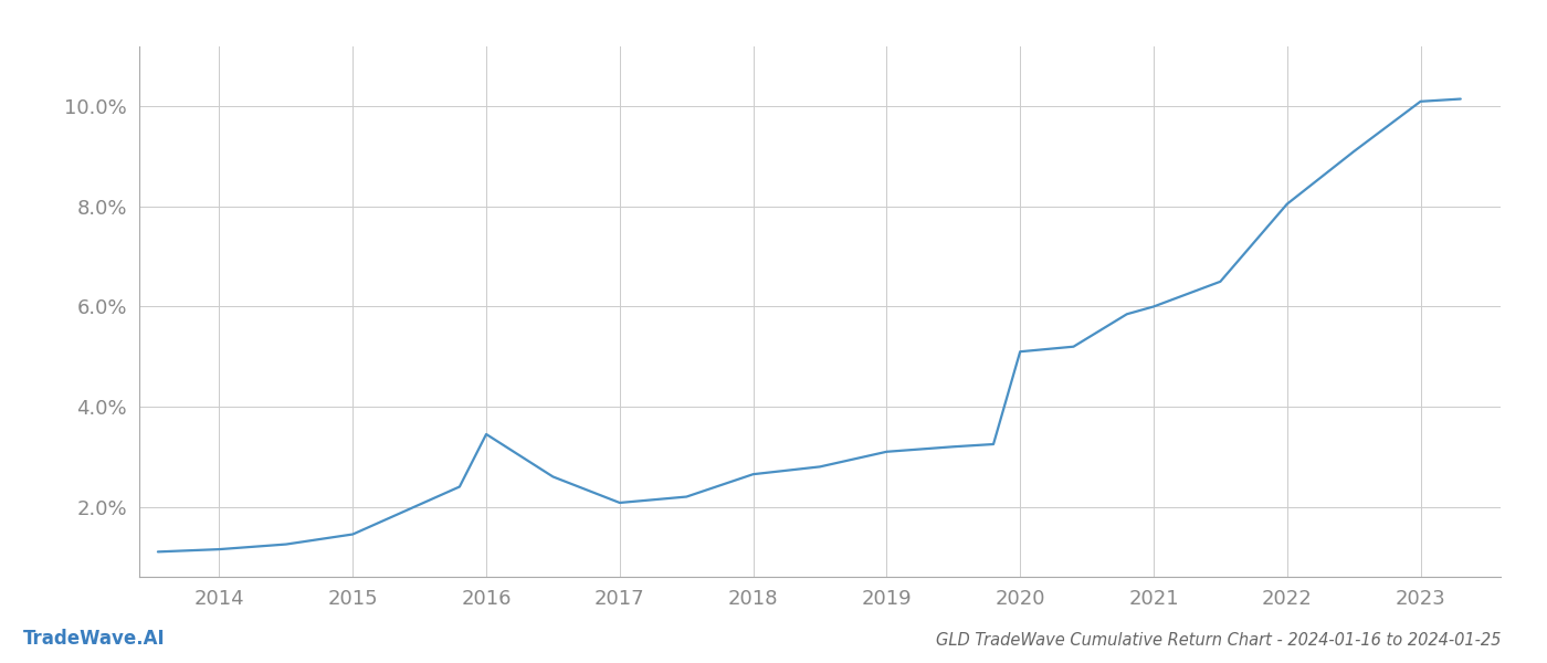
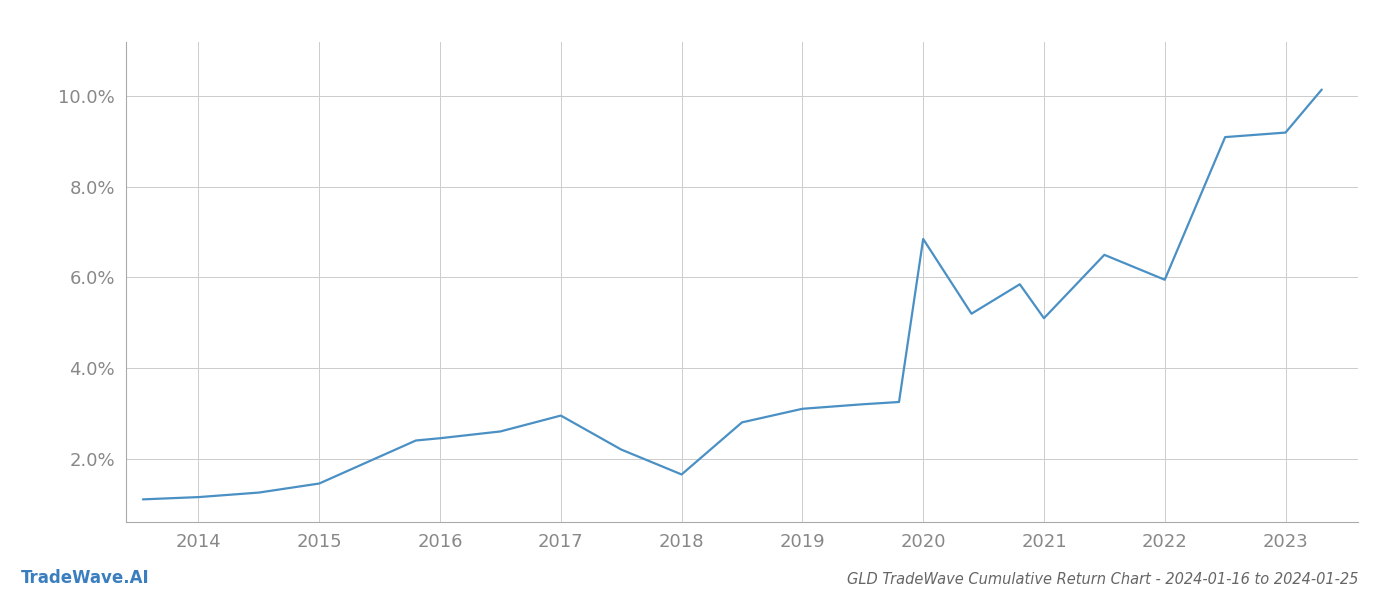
2016: 3.45% -> 2.45%
2017: 2.08% -> 2.95%
2018: 2.65% -> 1.65%
2020: 5.10% -> 6.85%
2021: 6.00% -> 5.10%
2022: 8.05% -> 5.95%
2023: 10.10% -> 9.20%
